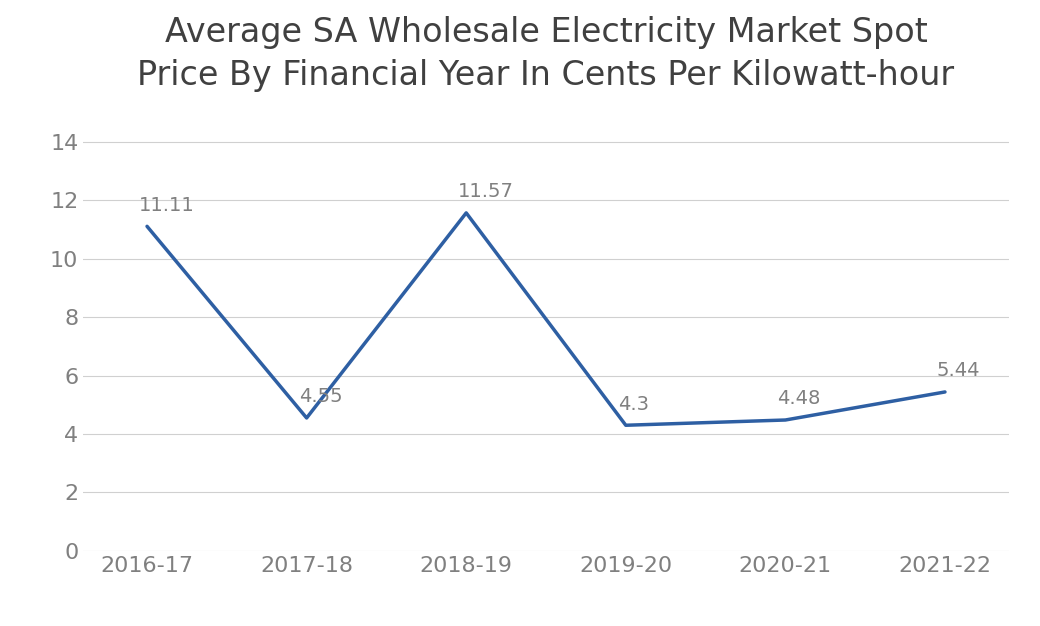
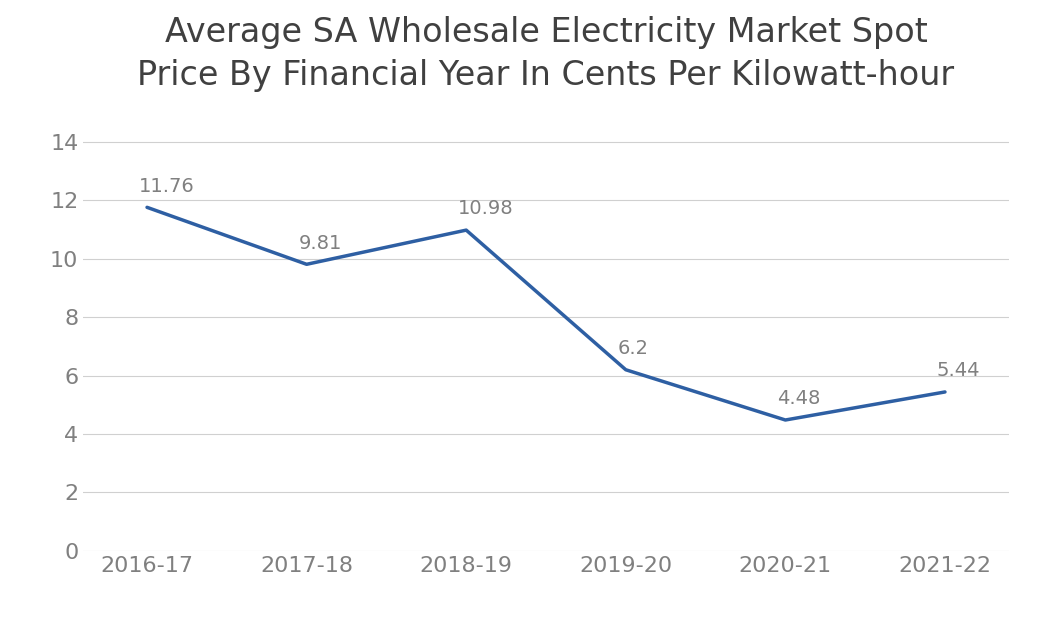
2016-17: 11.11 -> 11.76
2017-18: 4.55 -> 9.81
2018-19: 11.57 -> 10.98
2019-20: 4.3 -> 6.2
